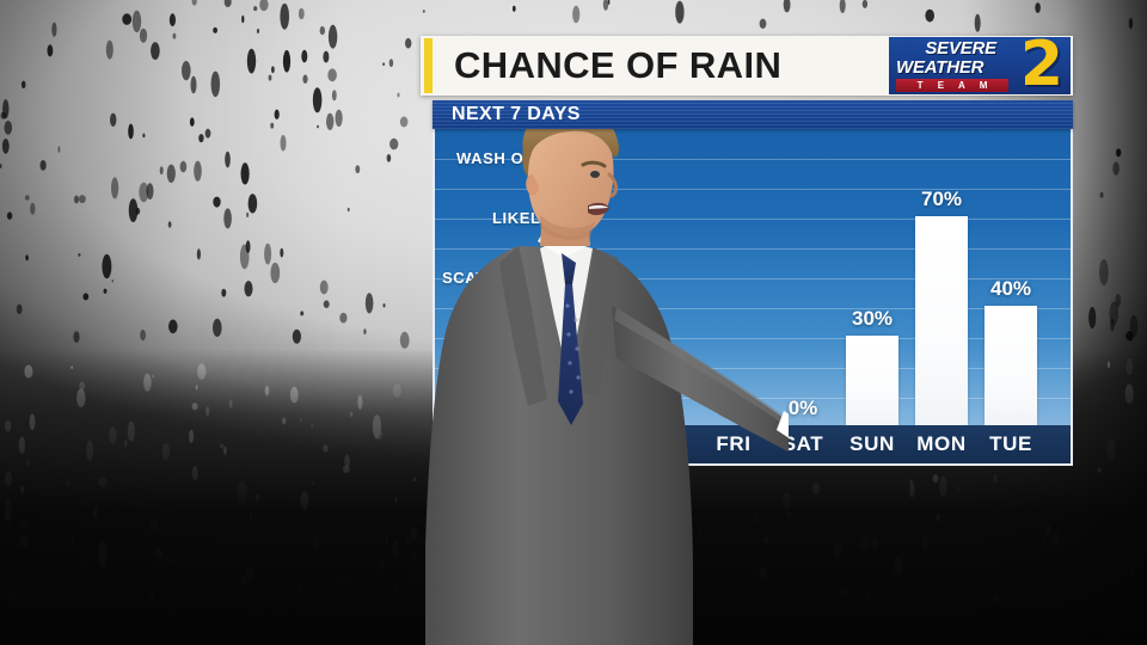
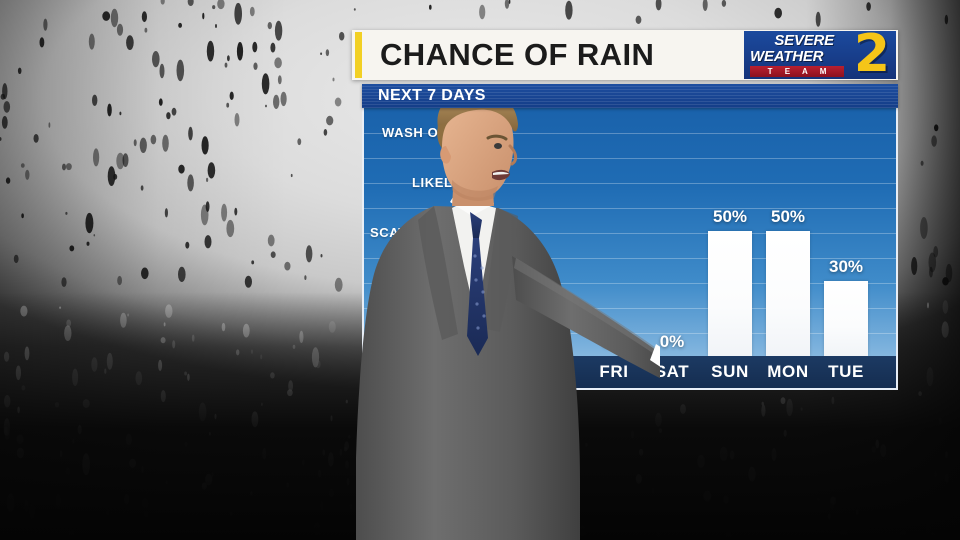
SUN: 30% -> 50%
MON: 70% -> 50%
TUE: 40% -> 30%
